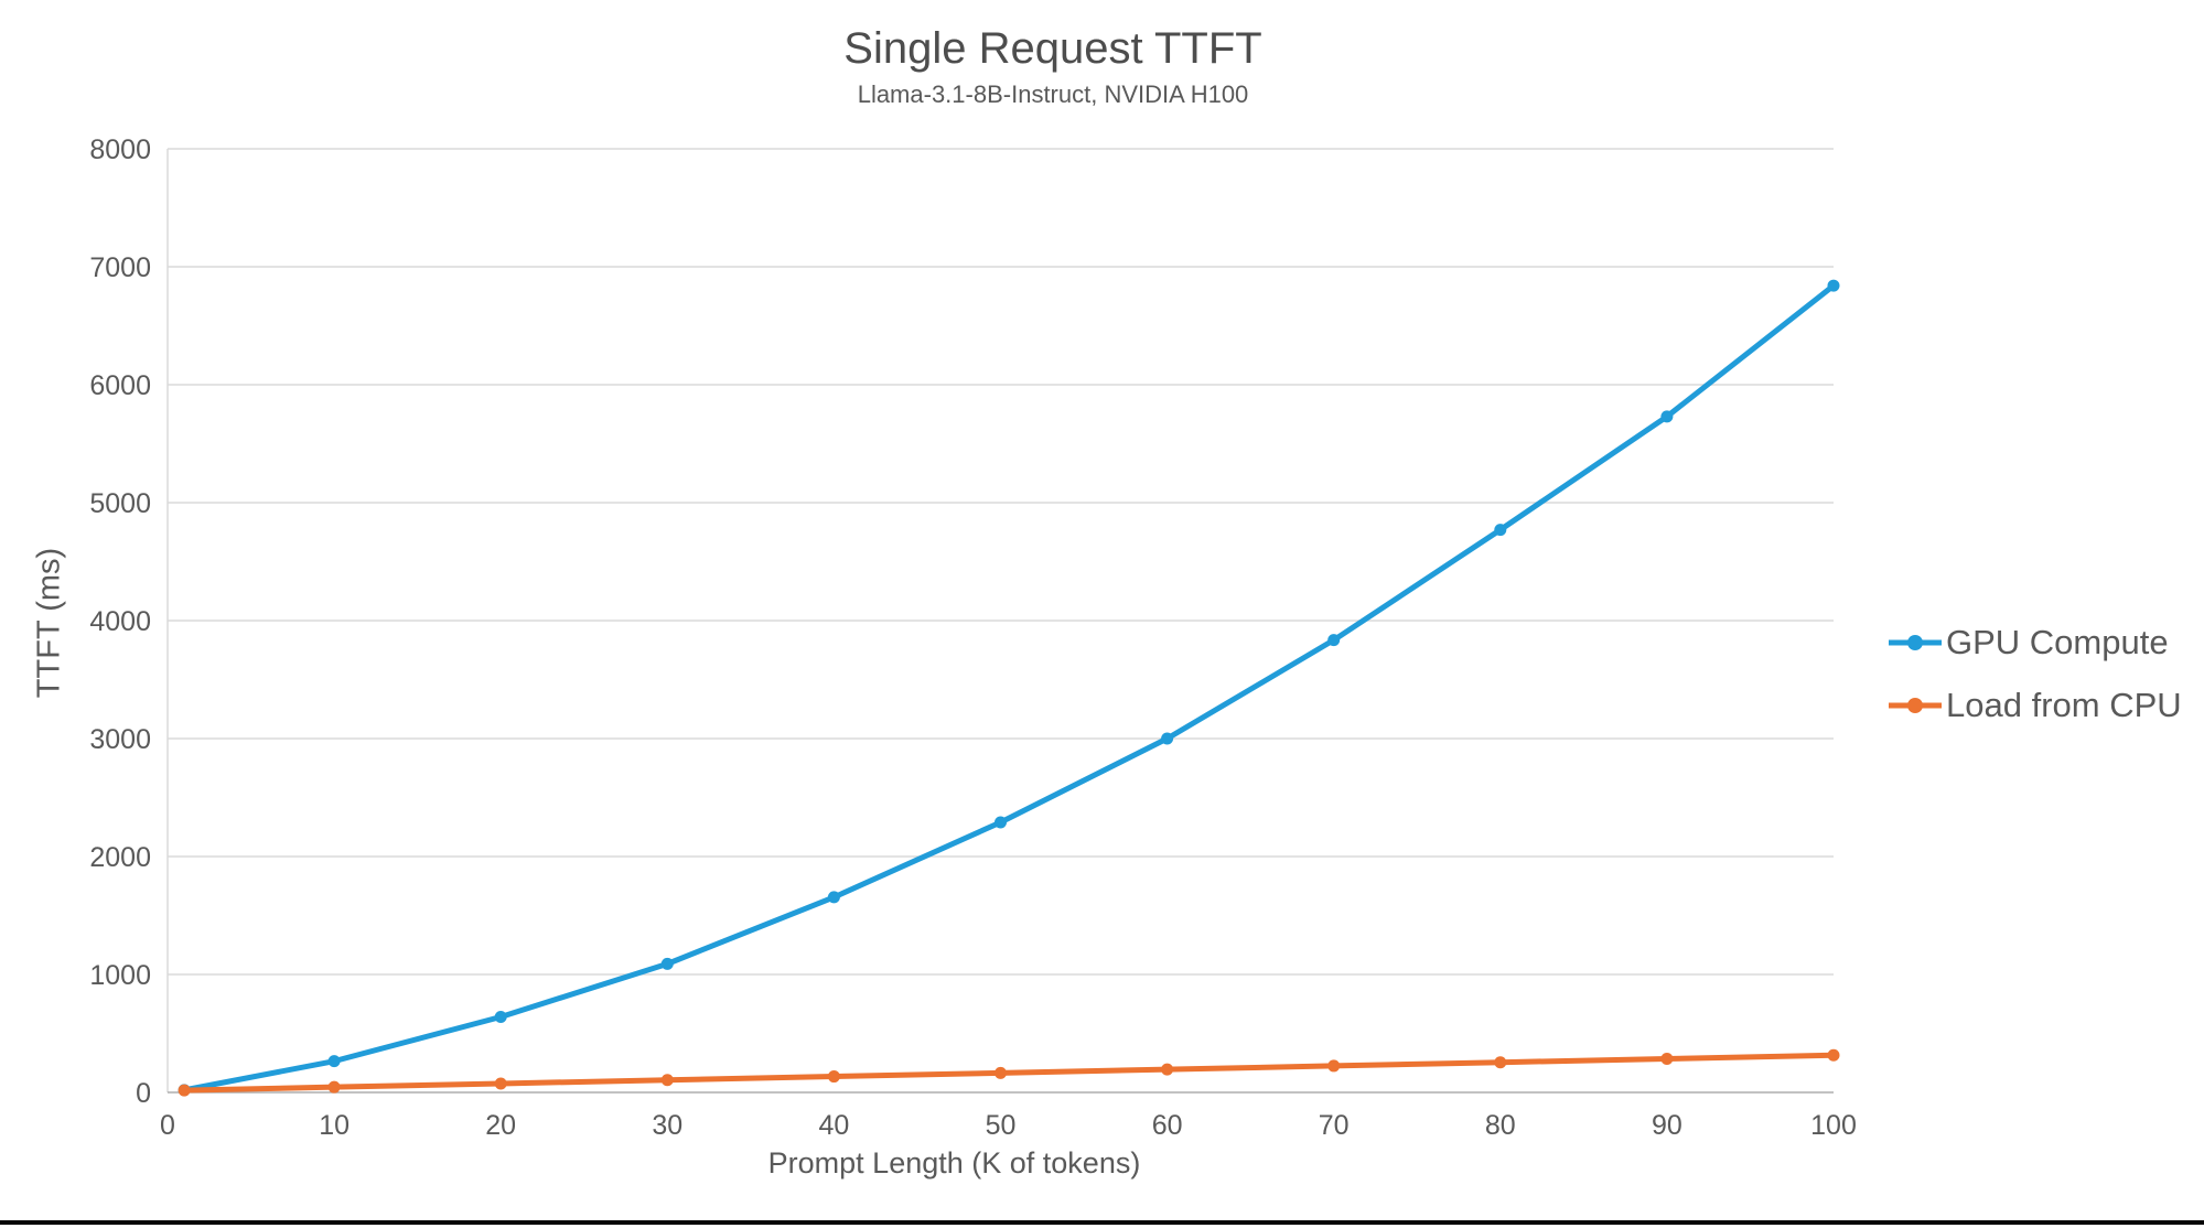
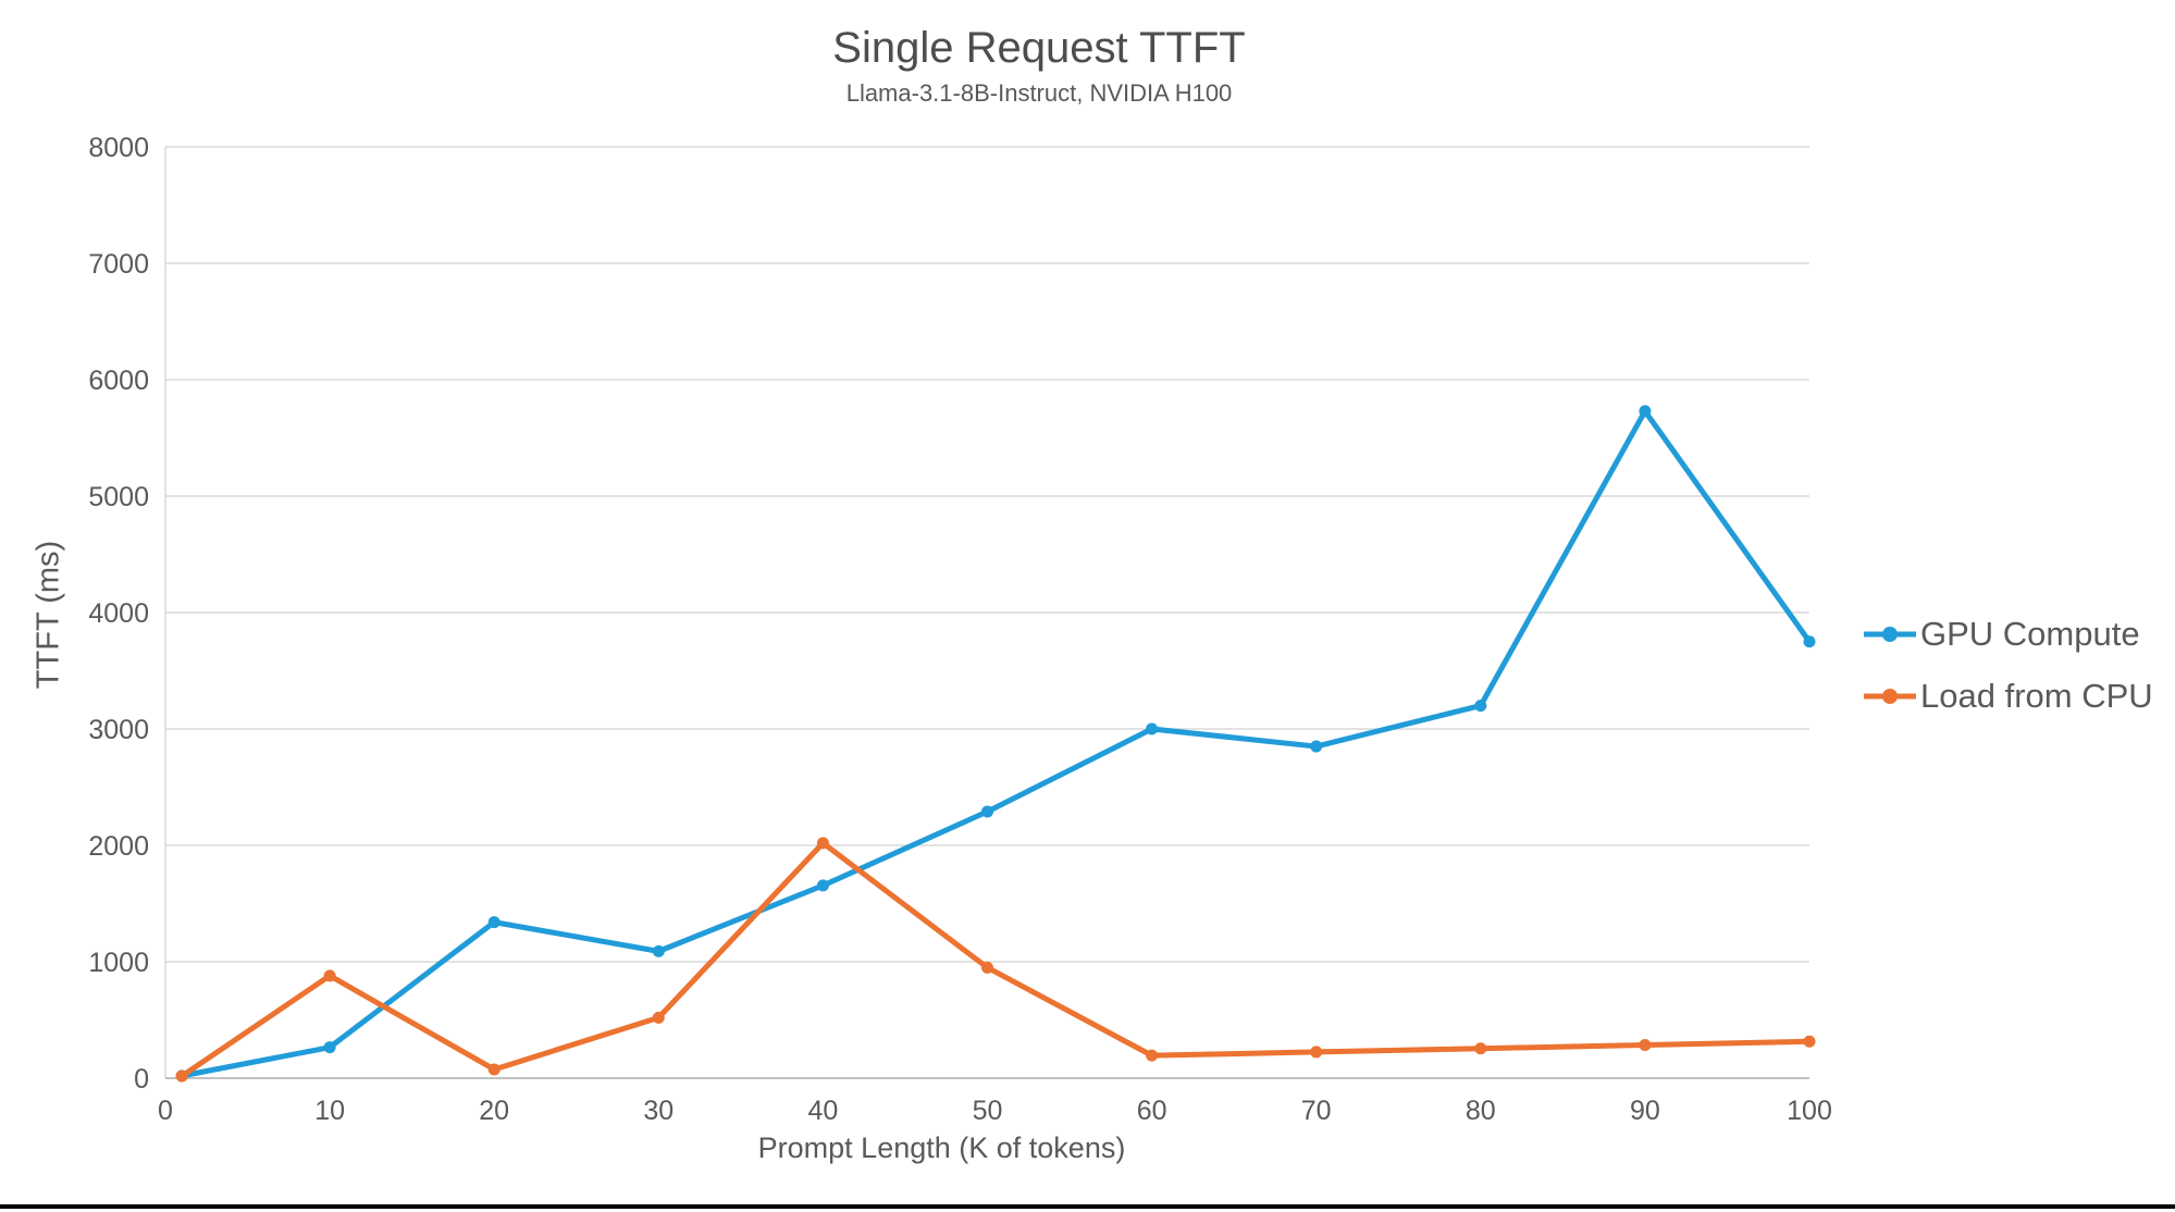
Load from CPU/10: 40 -> 880
GPU Compute/20: 640 -> 1340
Load from CPU/30: 100 -> 520
Load from CPU/40: 140 -> 2020
Load from CPU/50: 160 -> 950
GPU Compute/70: 3840 -> 2850
GPU Compute/80: 4770 -> 3200
GPU Compute/100: 6840 -> 3750
